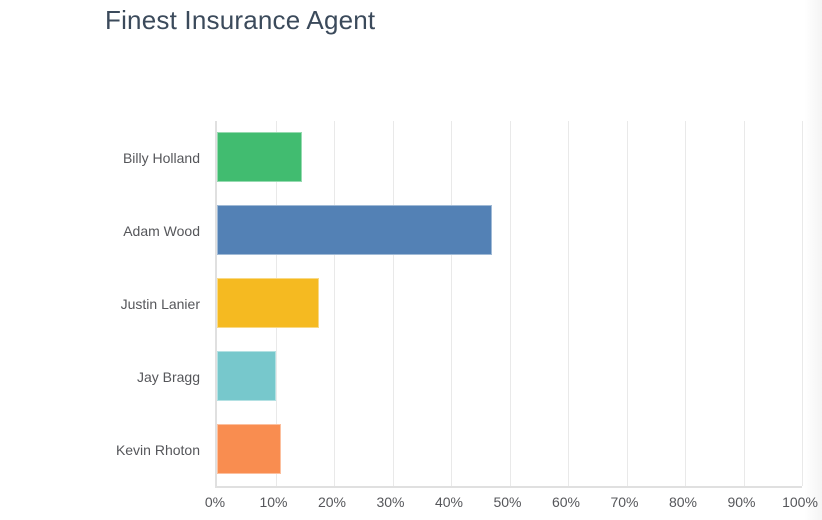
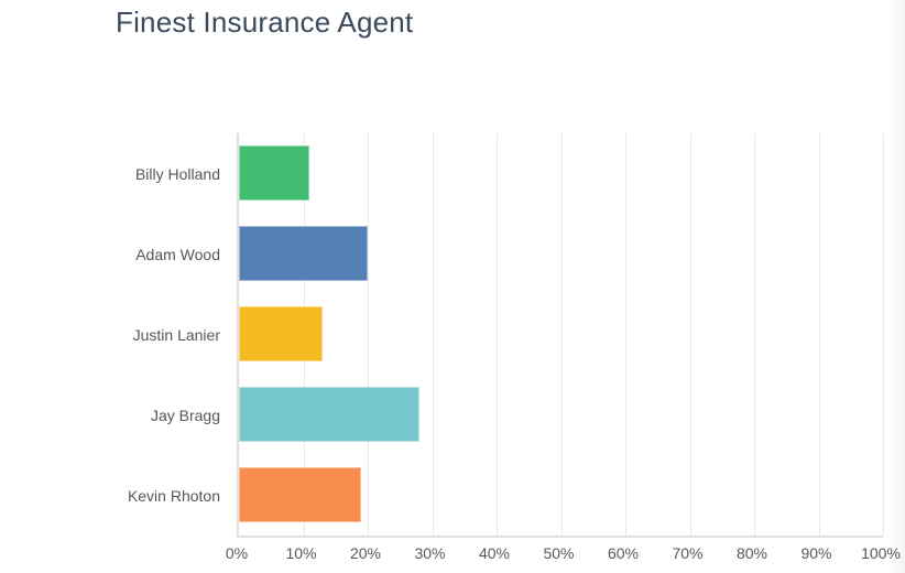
Billy Holland: 14% -> 11%
Adam Wood: 47% -> 20%
Justin Lanier: 18% -> 13%
Jay Bragg: 10% -> 28%
Kevin Rhoton: 11% -> 19%
